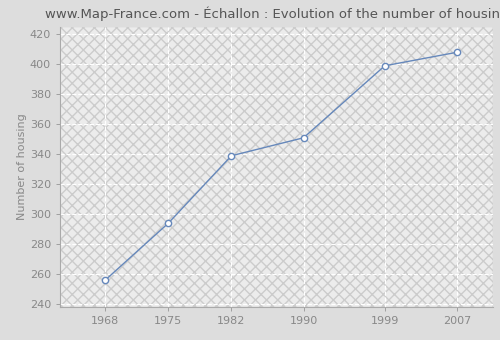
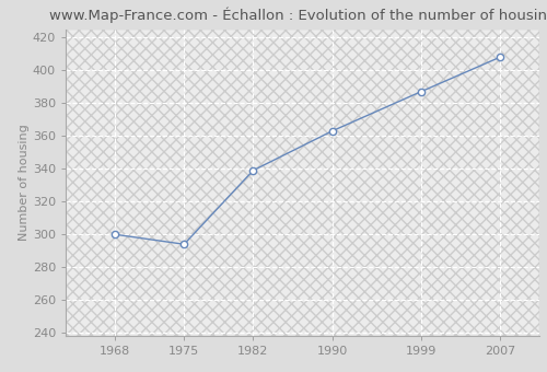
1968: 256 -> 300
1990: 351 -> 363
1999: 399 -> 387
